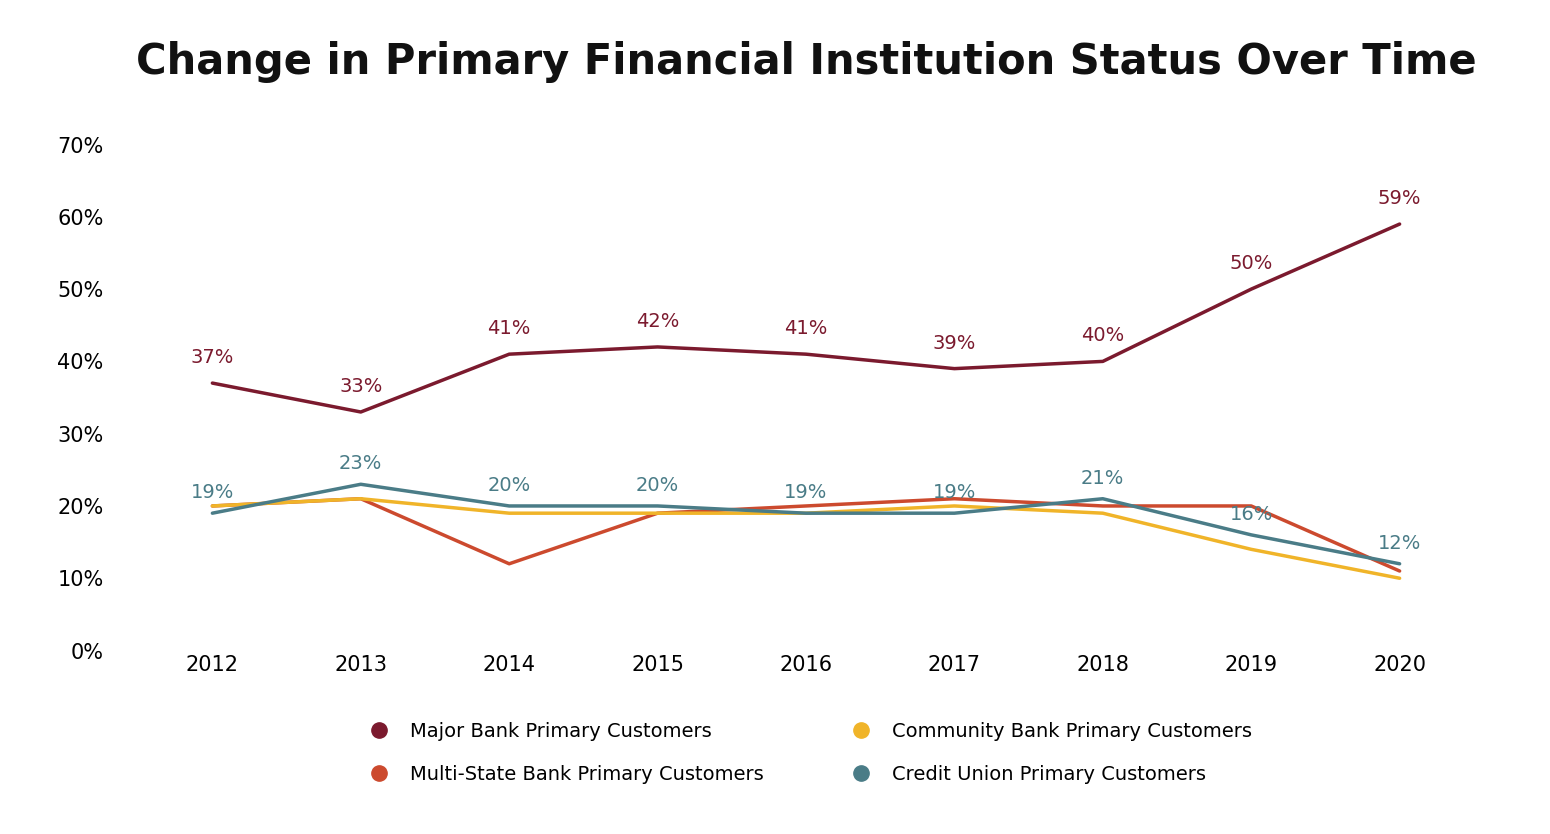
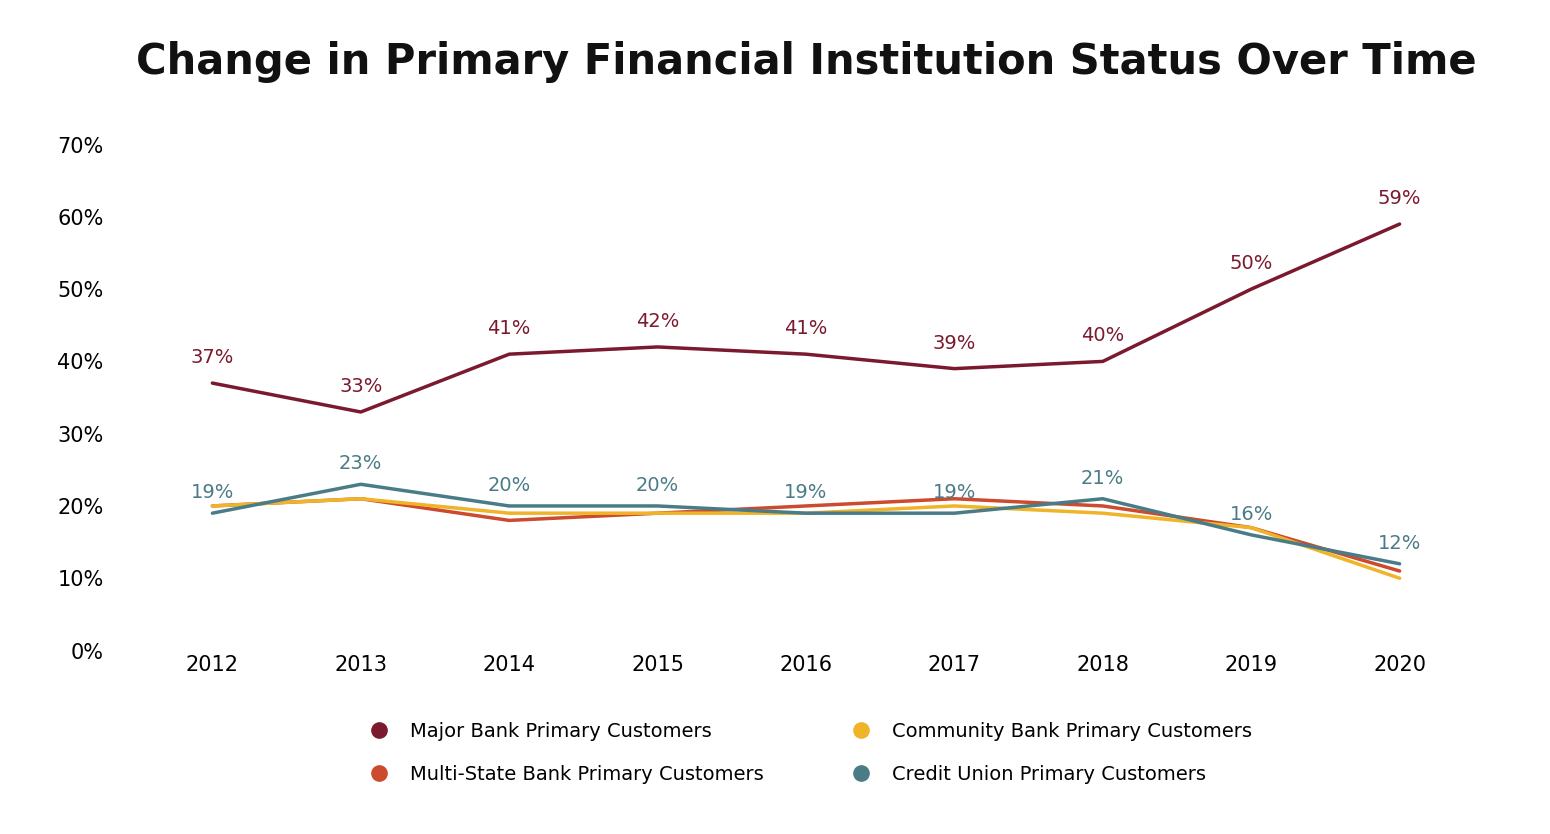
Multi-State Bank Primary Customers/2014: 12% -> 18%
Multi-State Bank Primary Customers/2019: 20% -> 17%
Community Bank Primary Customers/2019: 14% -> 17%
